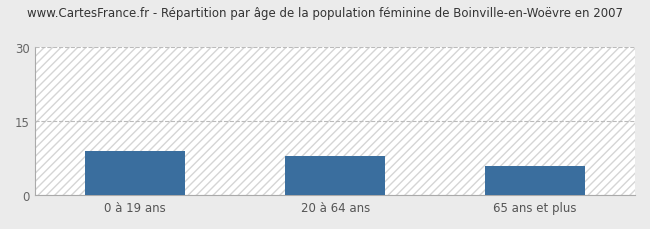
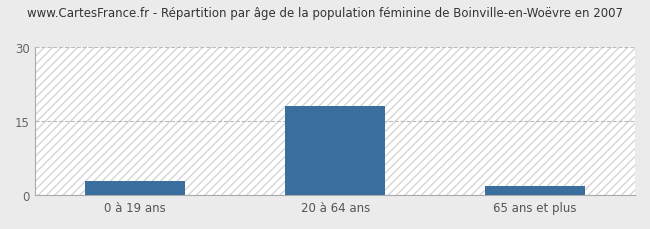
0 à 19 ans: 9 -> 3
20 à 64 ans: 8 -> 18
65 ans et plus: 6 -> 2
